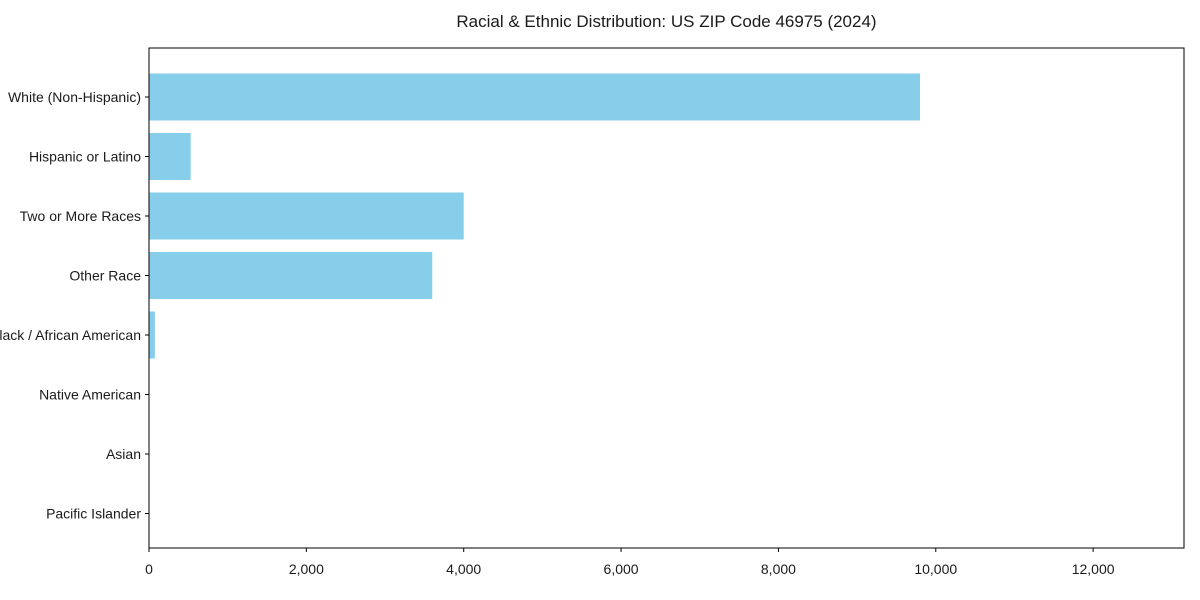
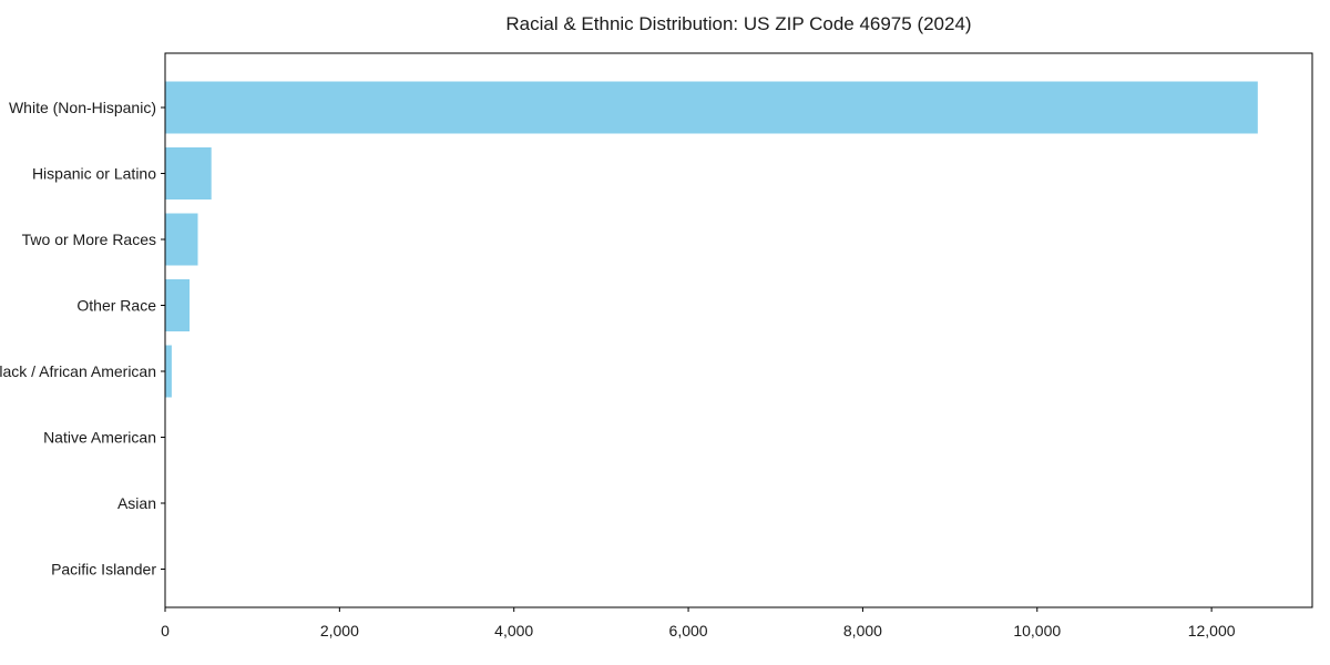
White (Non-Hispanic): 9800 -> 12500
Two or More Races: 4000 -> 400
Other Race: 3600 -> 300
